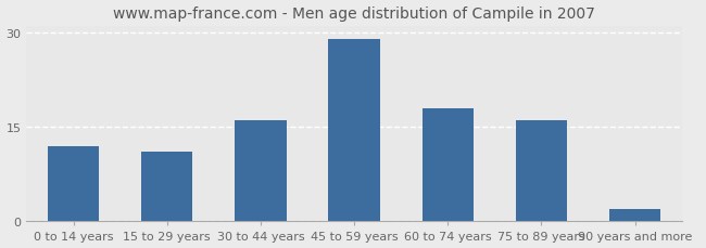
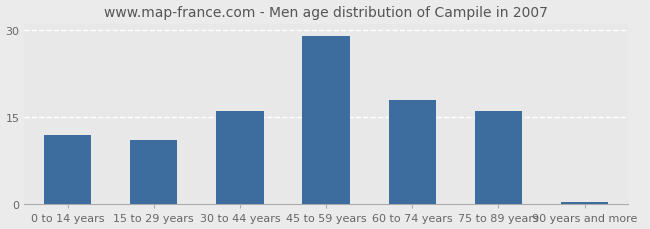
90 years and more: 2.0 -> 0.5
